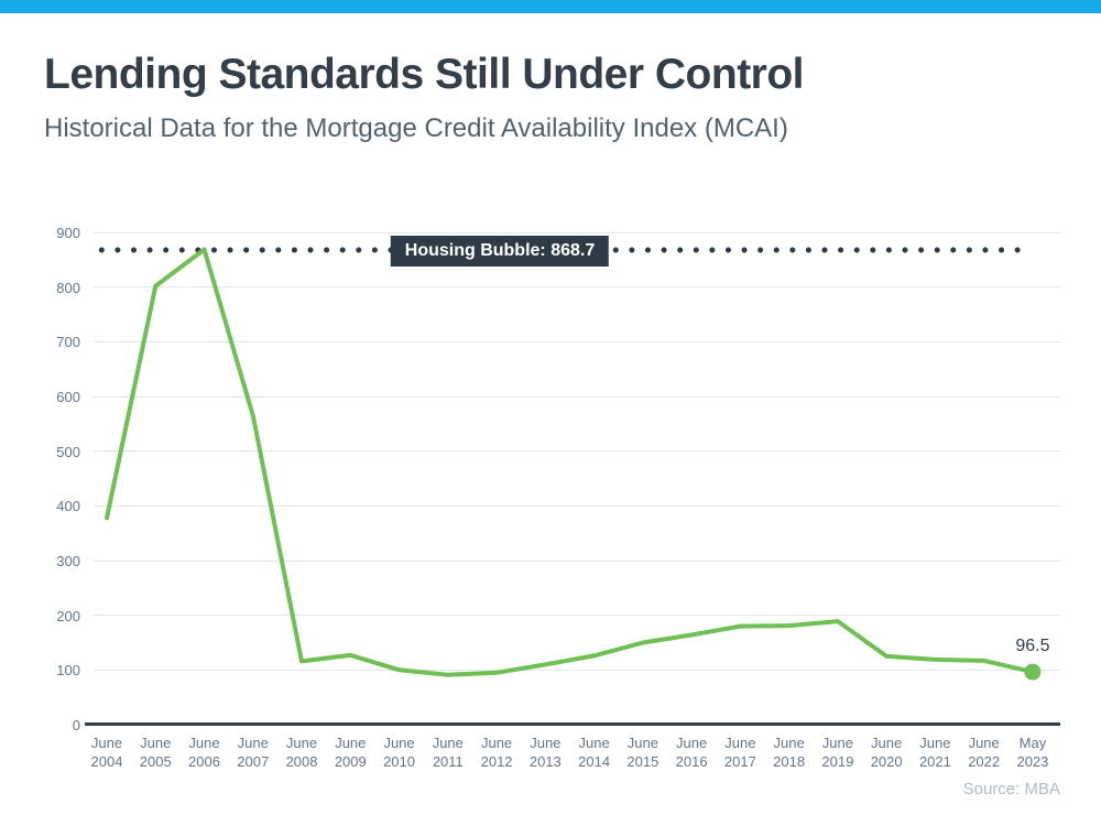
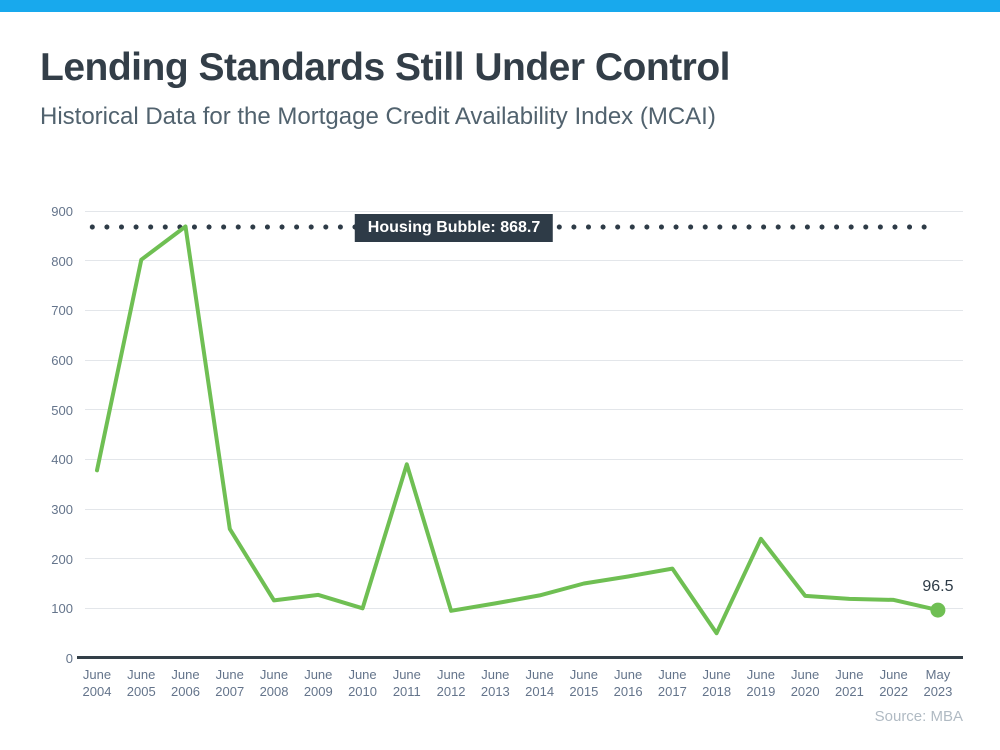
June 2007: 560 -> 260
June 2011: 90 -> 390
June 2018: 180 -> 50
June 2019: 190 -> 240
